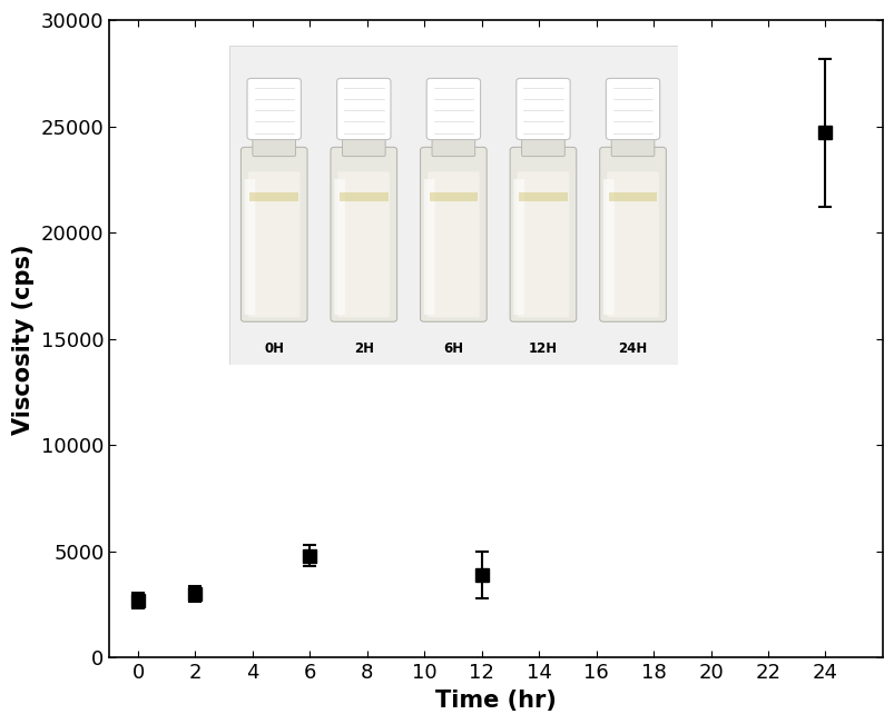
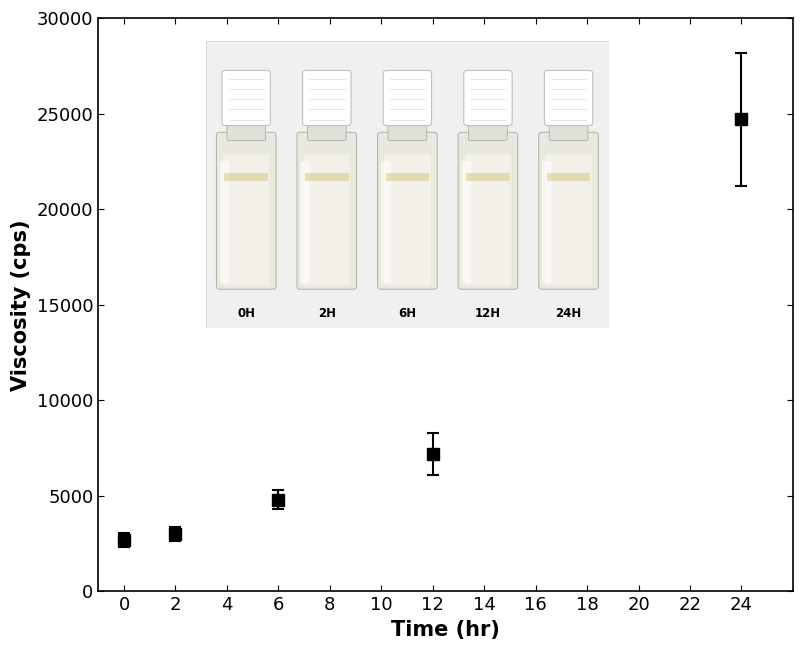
12: 3900 -> 7200
